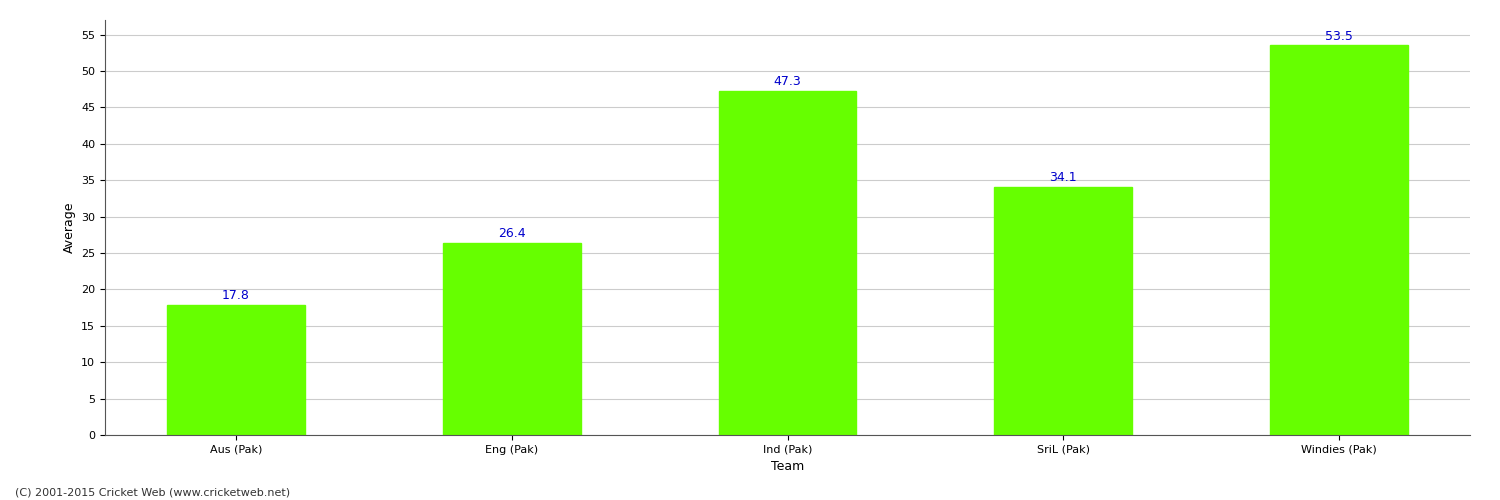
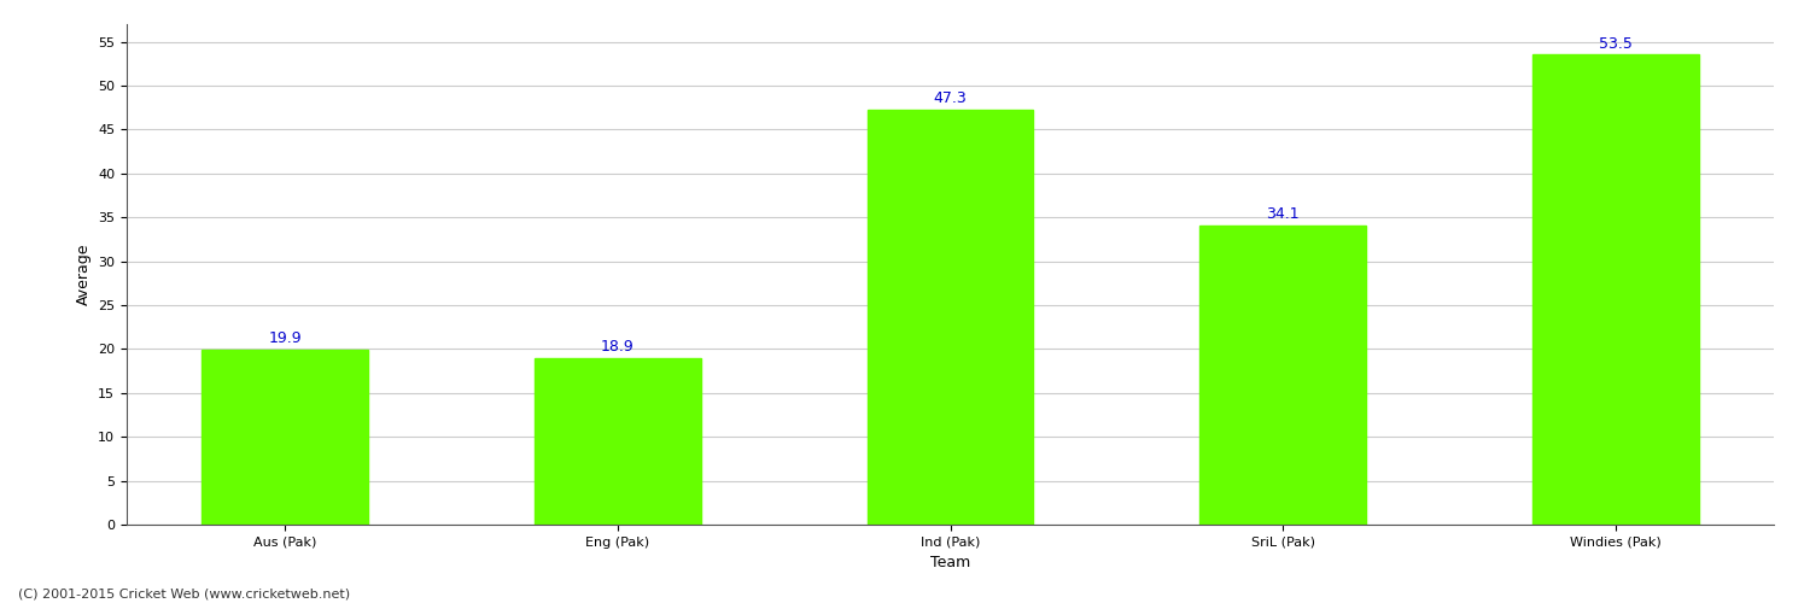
Aus (Pak): 17.8 -> 19.9
Eng (Pak): 26.4 -> 18.9
